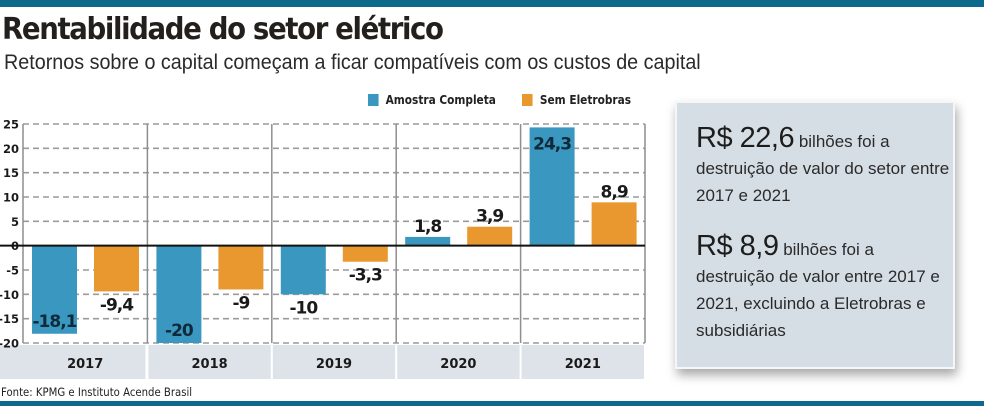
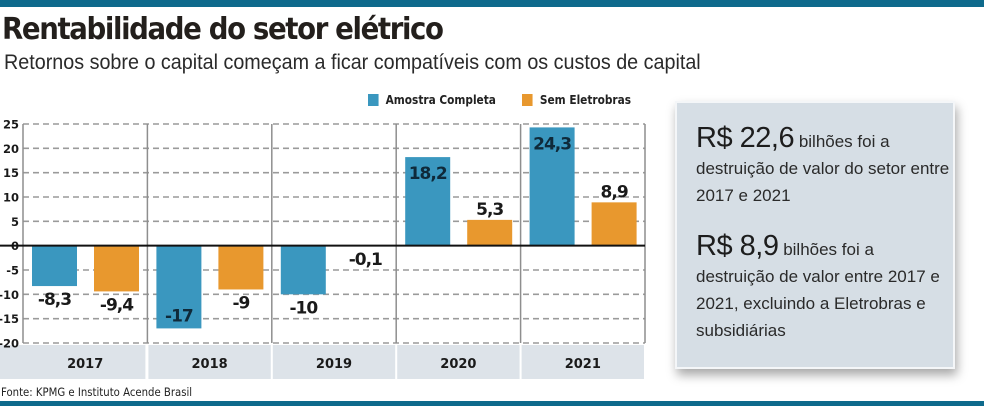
Amostra Completa/2017: -18,1 -> -8,3
Amostra Completa/2018: -20 -> -17
Sem Eletrobras/2019: -3,3 -> -0,1
Amostra Completa/2020: 1,8 -> 18,2
Sem Eletrobras/2020: 3,9 -> 5,3
